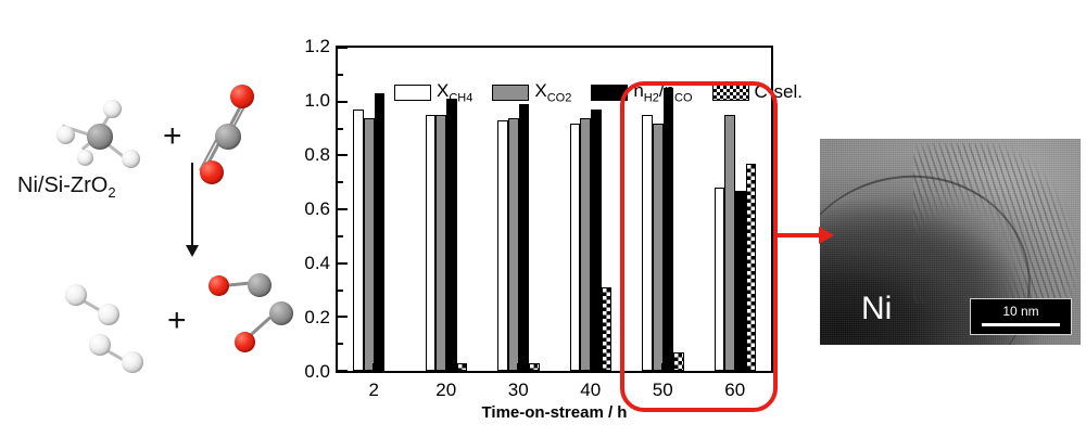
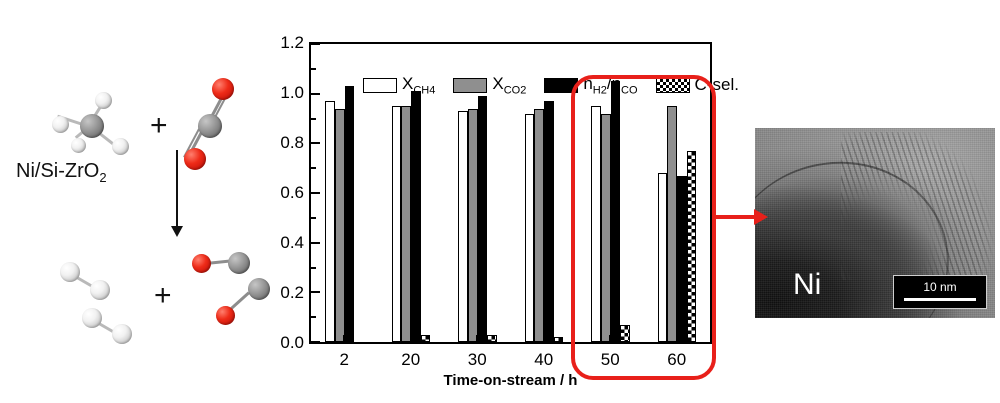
C-sel./40: 0.31 -> 0.02
